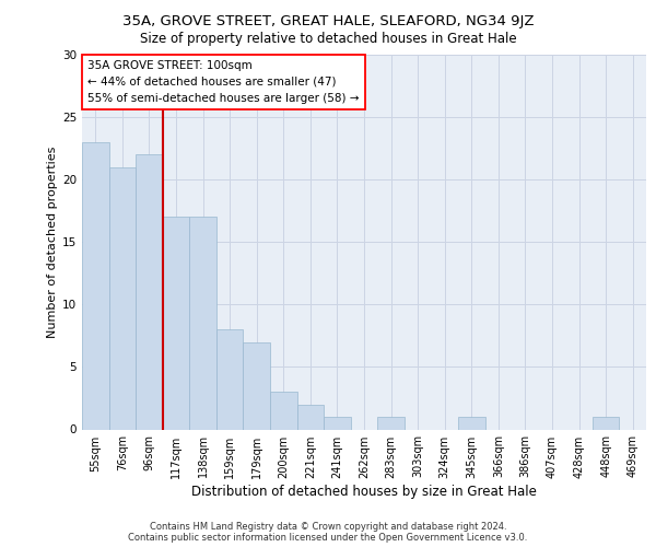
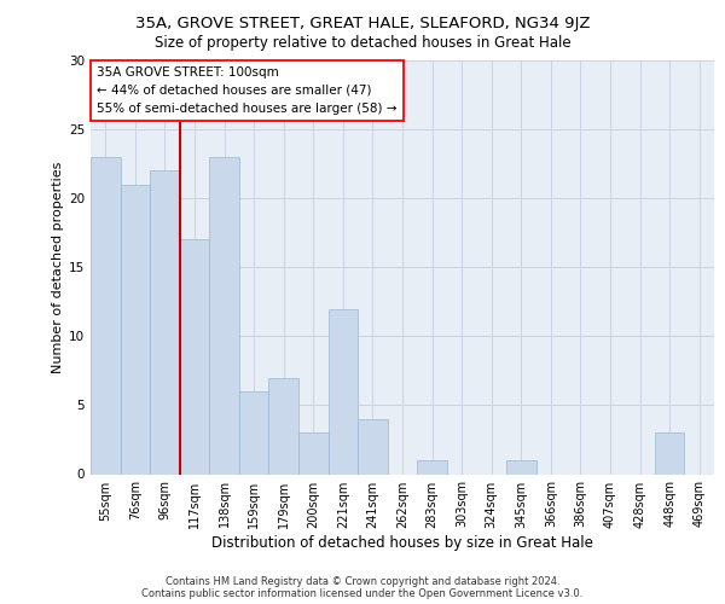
138sqm: 17 -> 23
159sqm: 8 -> 6
221sqm: 2 -> 12
241sqm: 1 -> 4
448sqm: 1 -> 3
